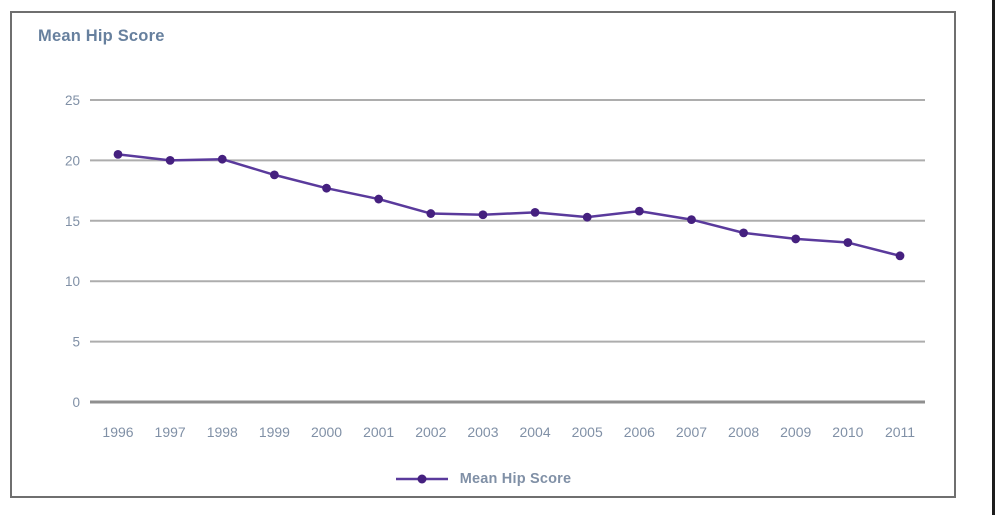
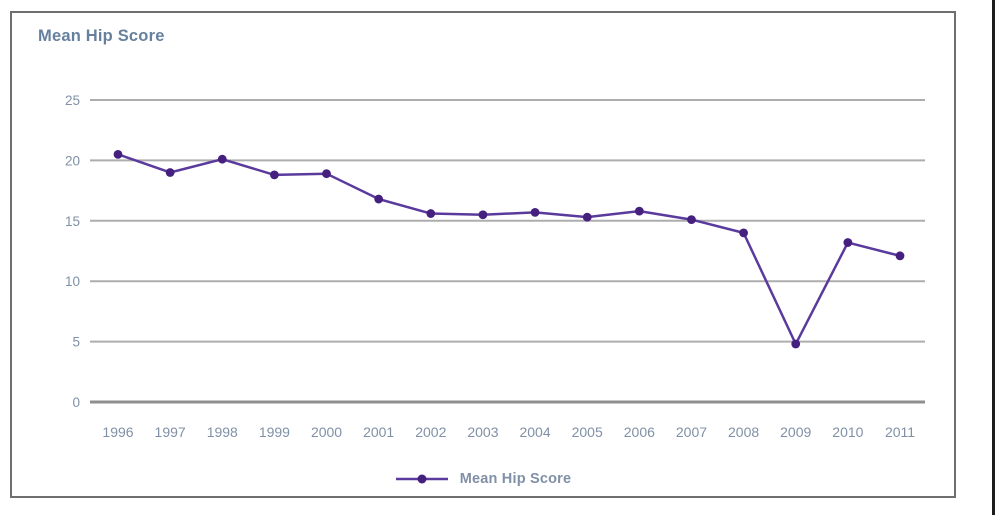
1997: 20.0 -> 19.0
2000: 17.7 -> 18.9
2009: 13.5 -> 4.8
